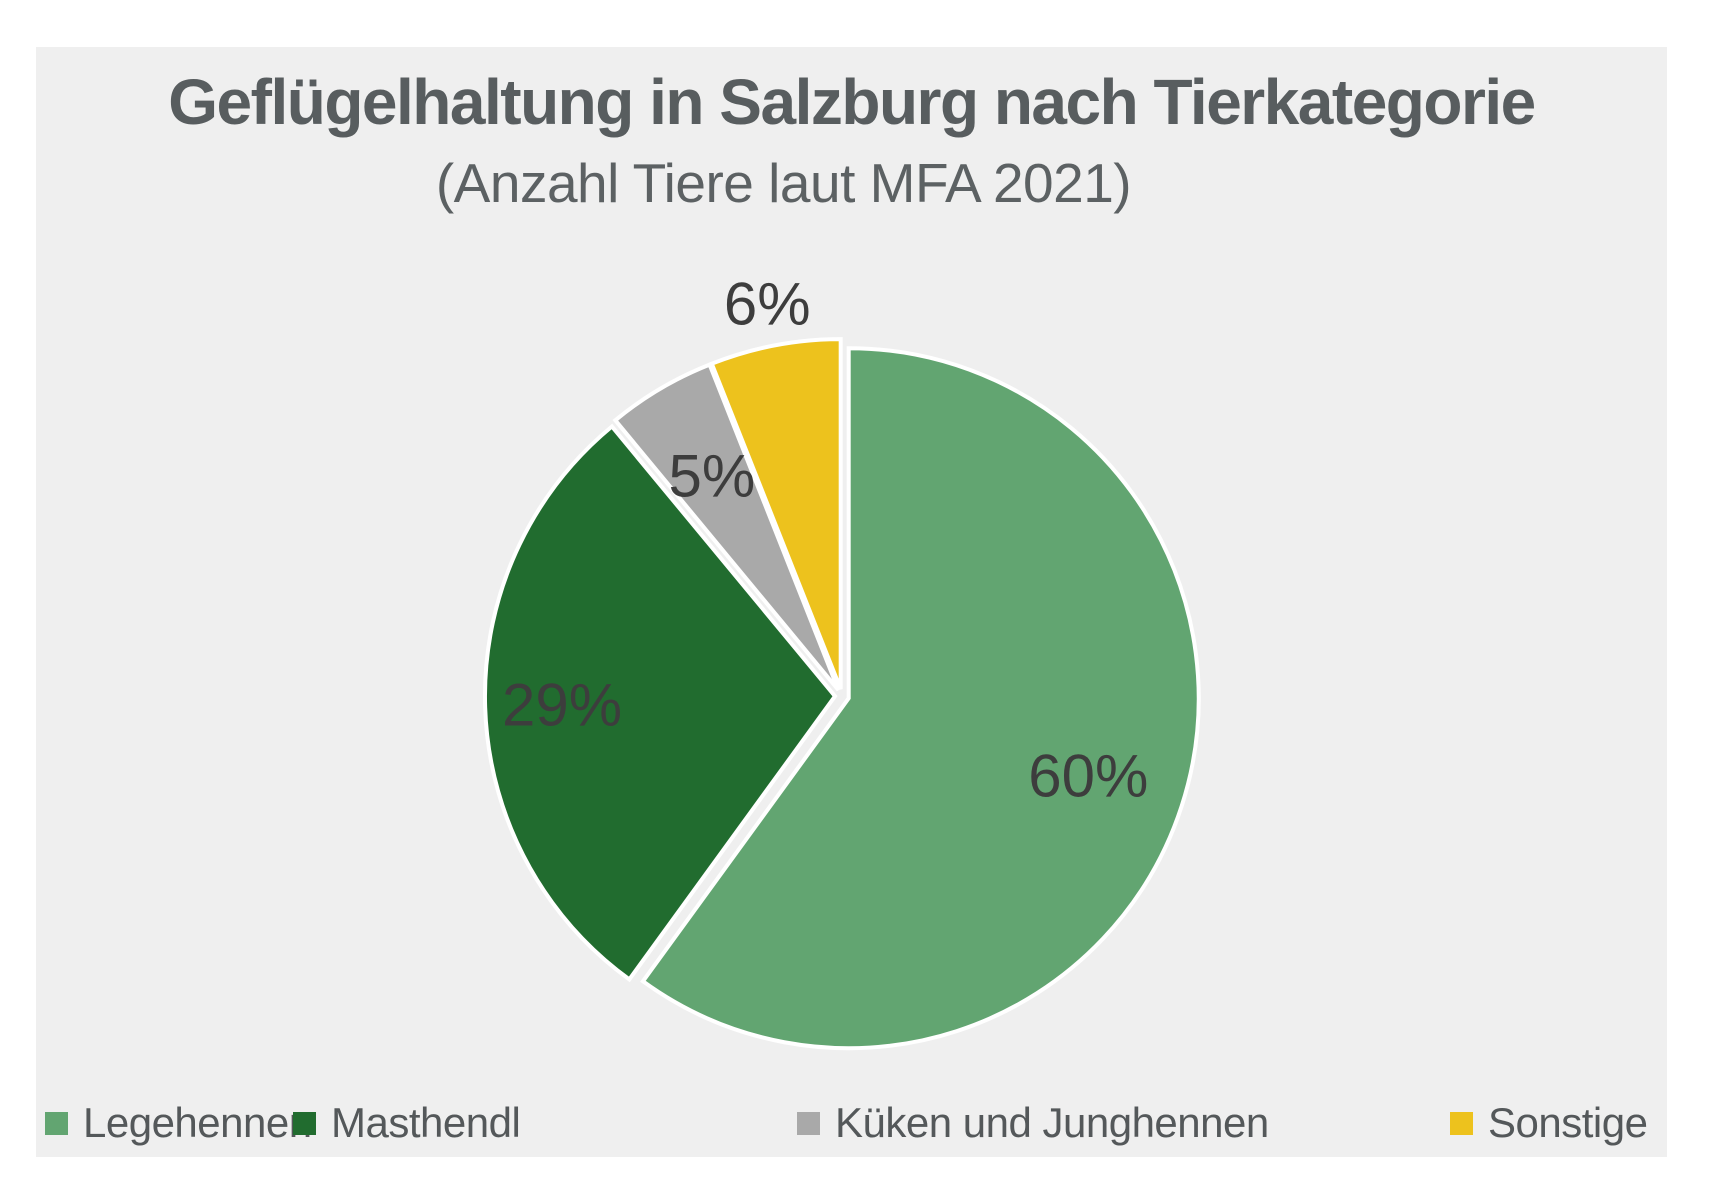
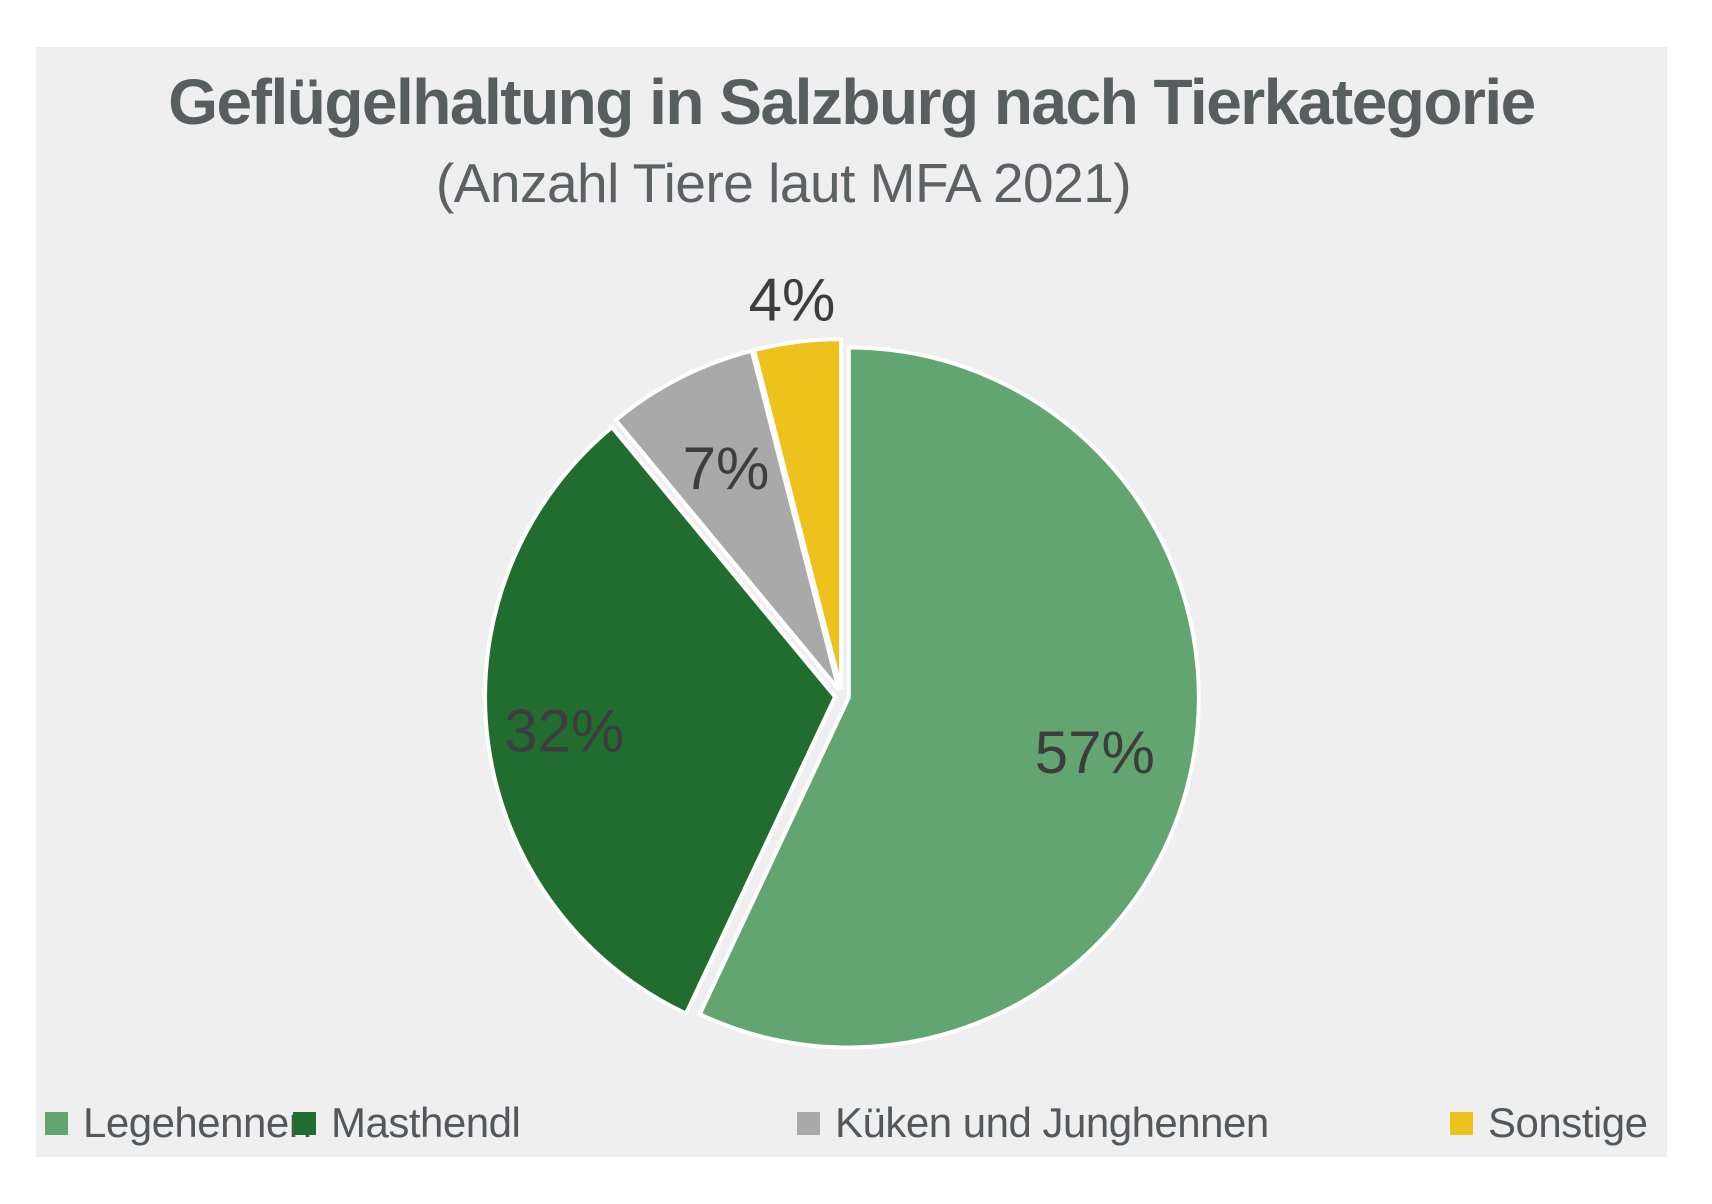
Legehennen: 60% -> 57%
Masthendl: 29% -> 32%
Küken und Junghennen: 5% -> 7%
Sonstige: 6% -> 4%
